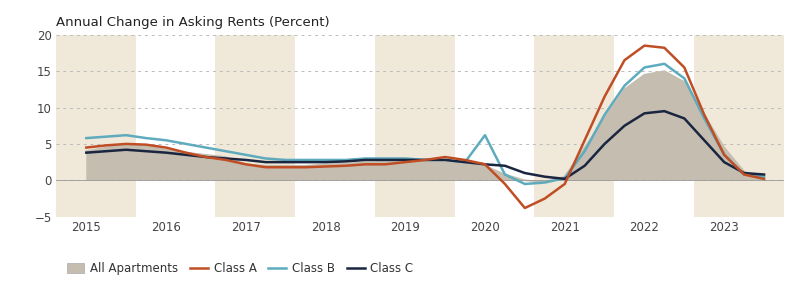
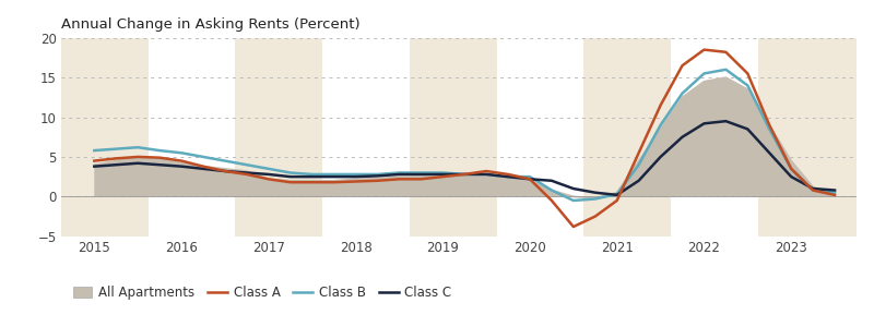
Class B/2020: 6.2 -> 2.5
